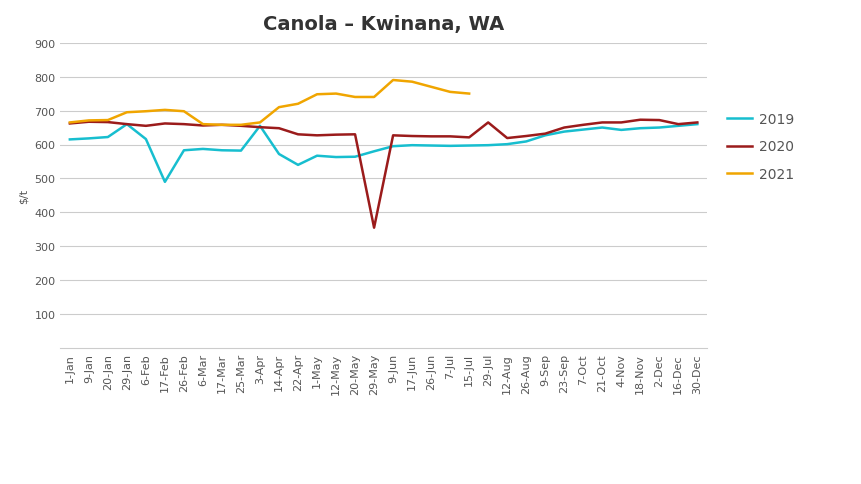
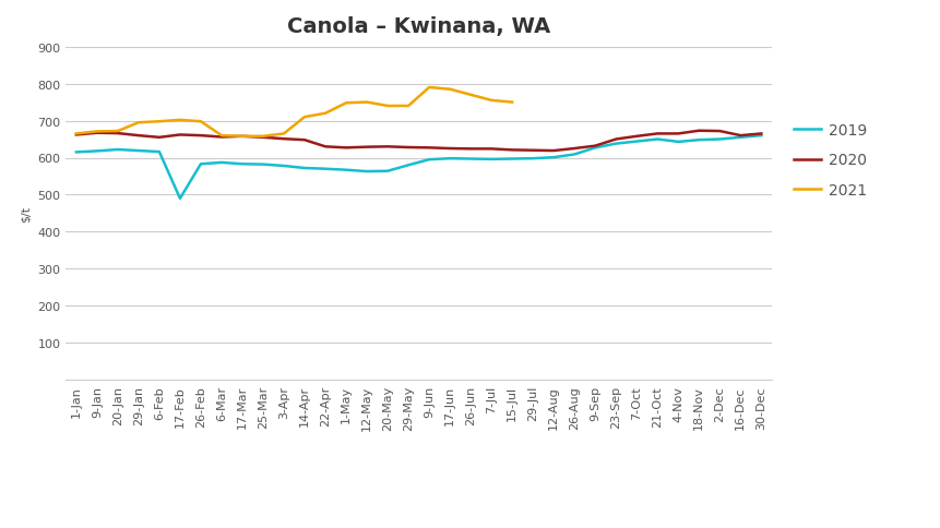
2019/29-Jan: 660 -> 619
2019/3-Apr: 655 -> 578
2019/22-Apr: 540 -> 570
2020/29-May: 355 -> 628
2020/29-Jul: 665 -> 620
